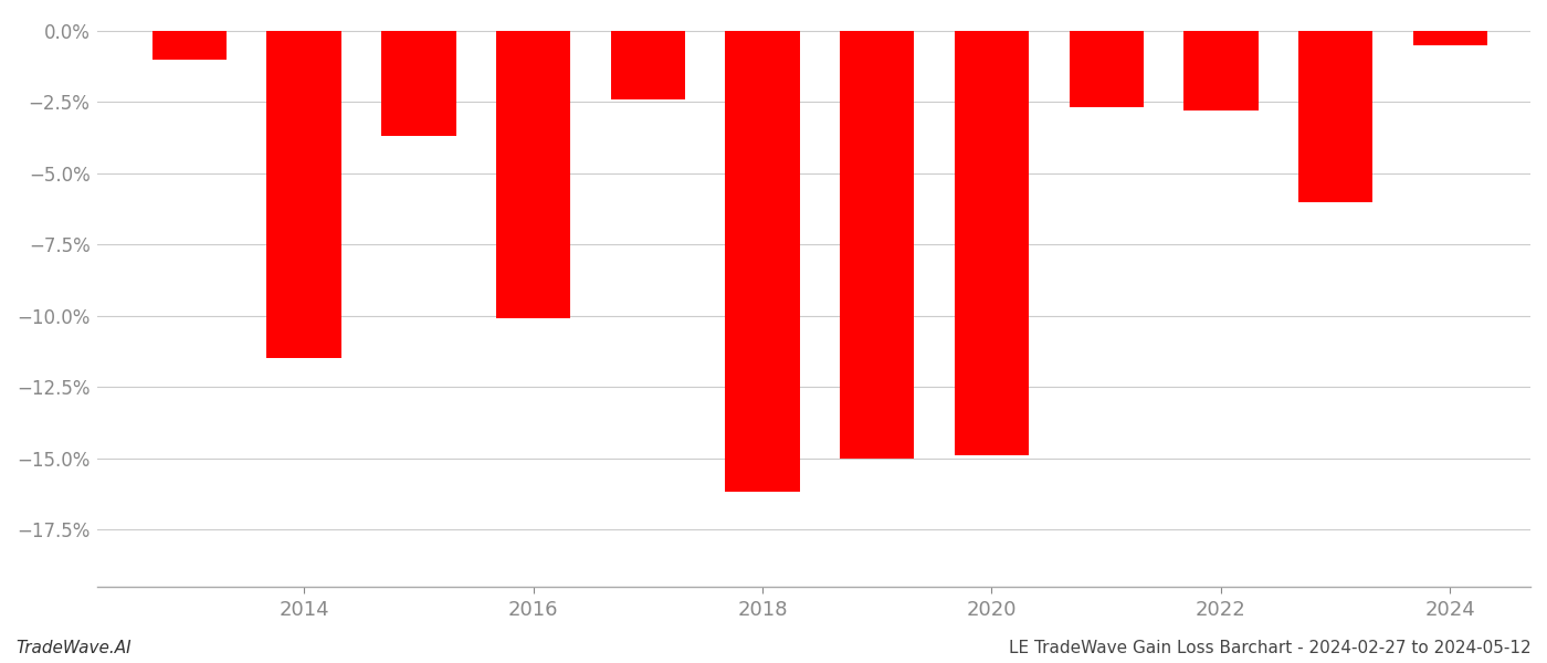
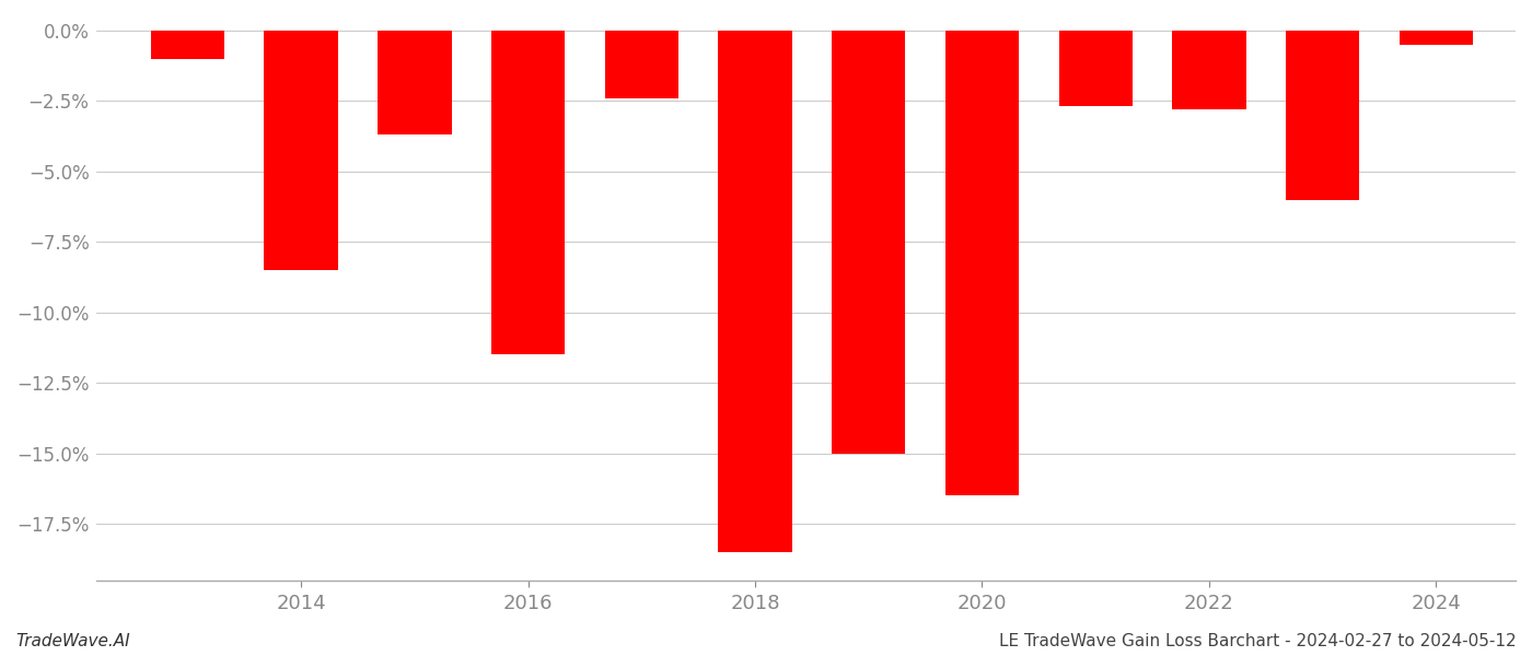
2014: -11.5% -> -8.5%
2016: -10.1% -> -11.5%
2018: -16.2% -> -18.5%
2020: -14.9% -> -16.5%
